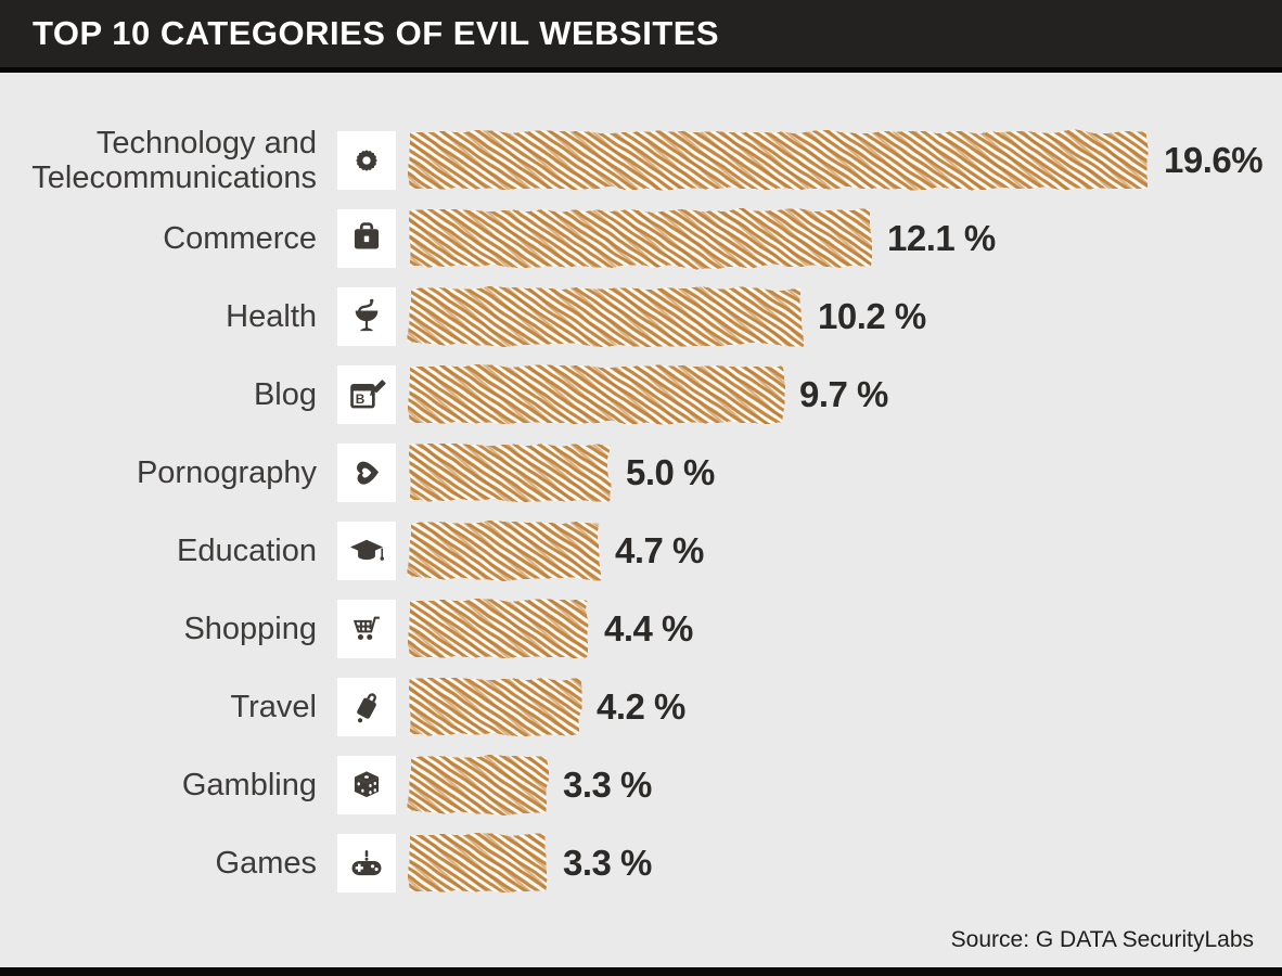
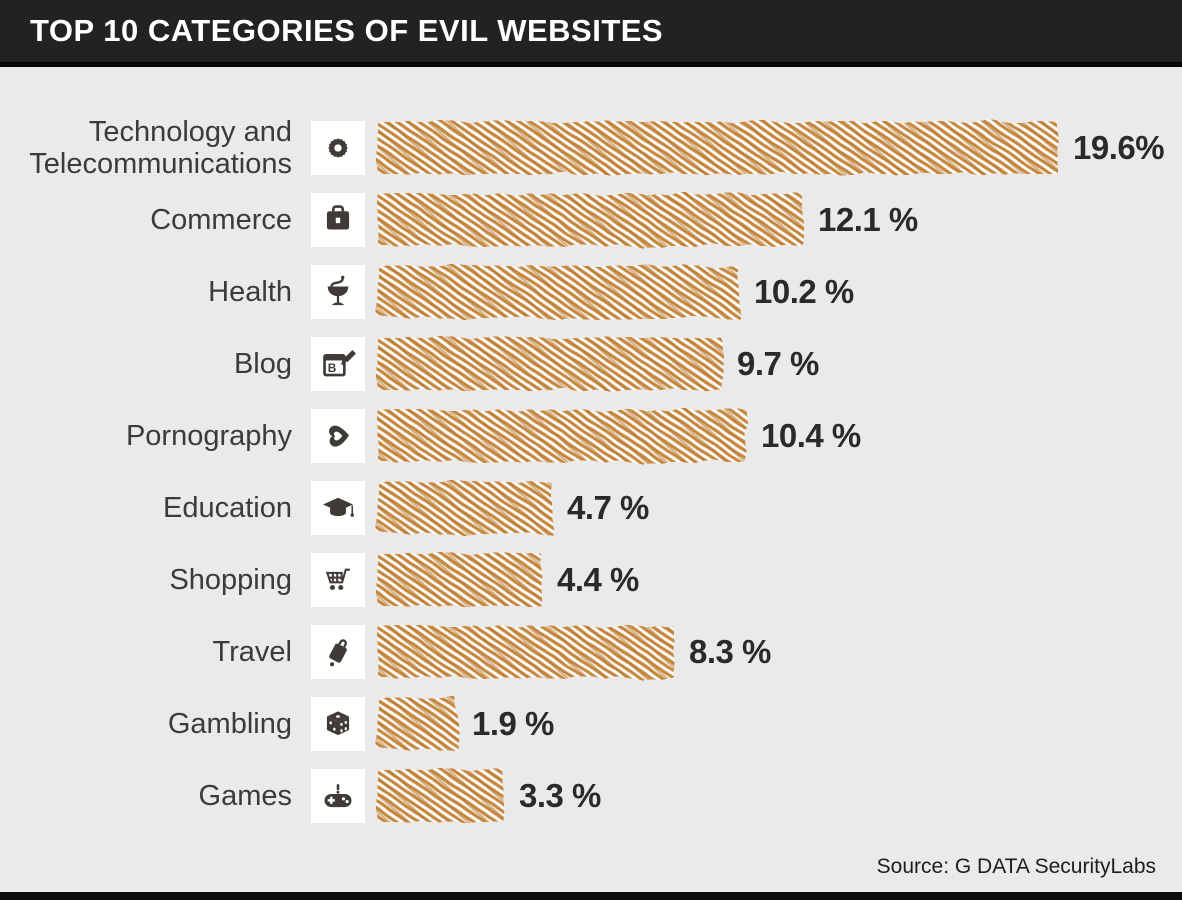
Pornography: 5.0 -> 10.4
Travel: 4.2 -> 8.3
Gambling: 3.3 -> 1.9
